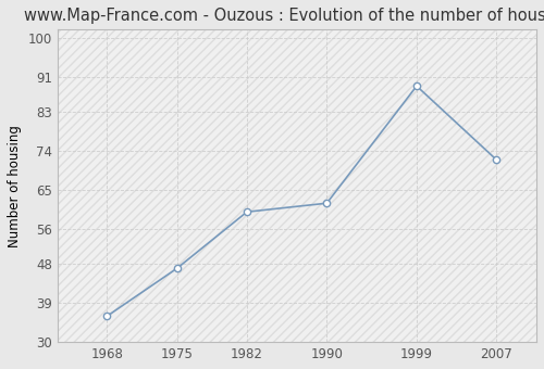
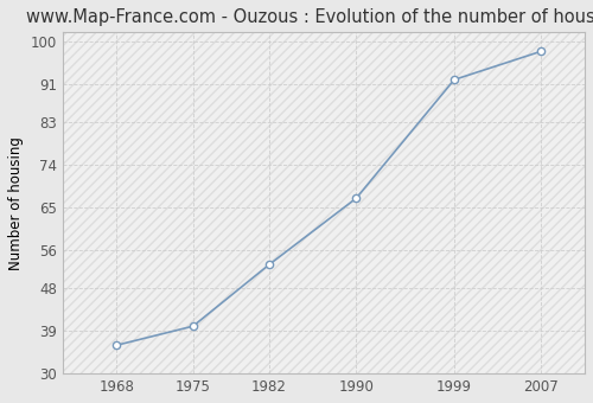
1975: 47 -> 40
1982: 60 -> 53
1990: 62 -> 67
1999: 89 -> 92
2007: 72 -> 98
